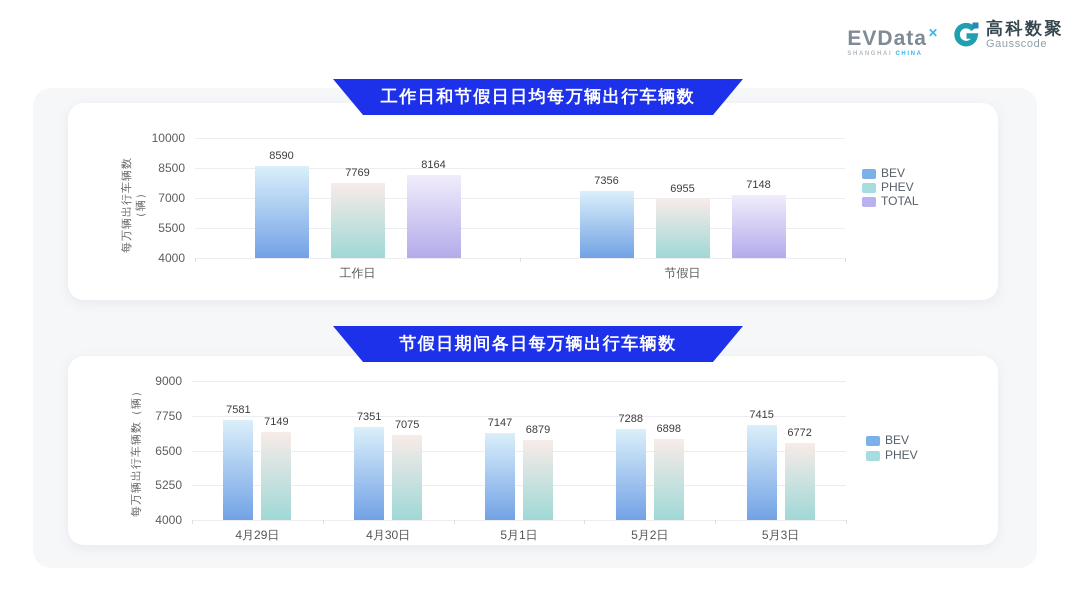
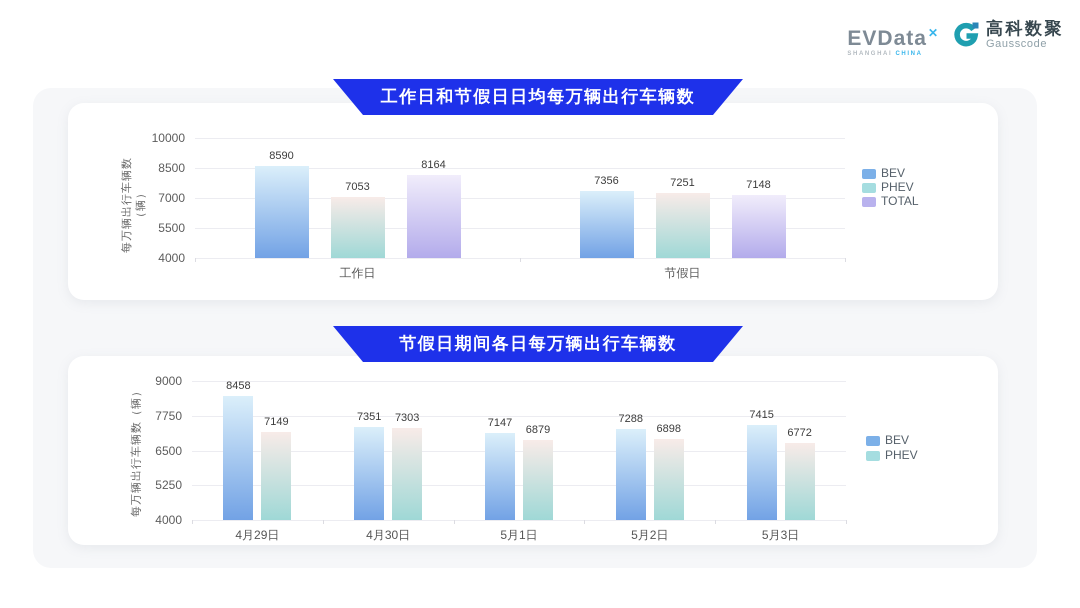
工作日和节假日日均每万辆出行车辆数/PHEV/工作日: 7769 -> 7053
工作日和节假日日均每万辆出行车辆数/PHEV/节假日: 6955 -> 7251
节假日期间各日每万辆出行车辆数/BEV/4月29日: 7581 -> 8458
节假日期间各日每万辆出行车辆数/PHEV/4月30日: 7075 -> 7303
